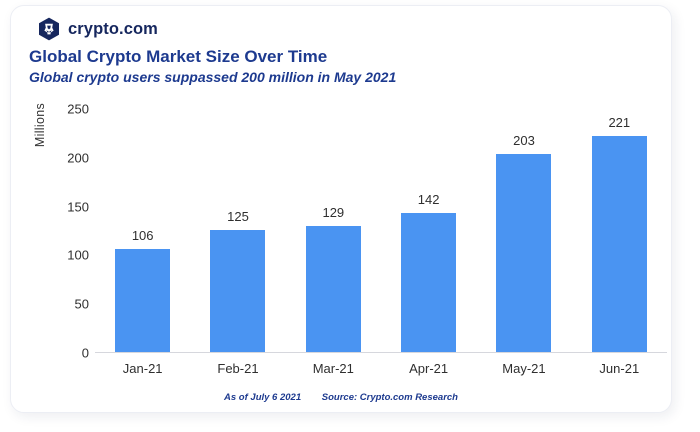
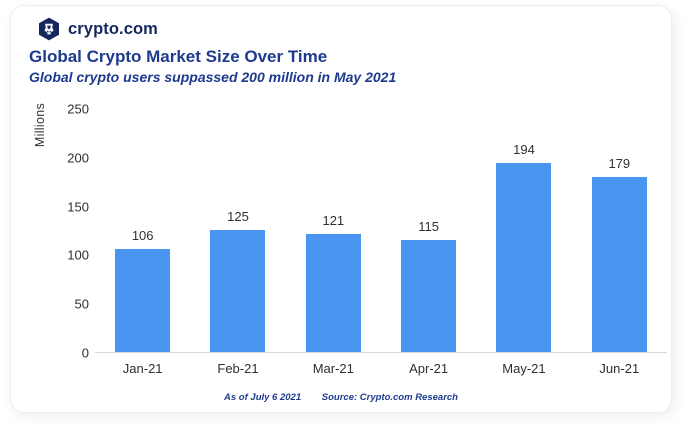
Mar-21: 129 -> 121
Apr-21: 142 -> 115
May-21: 203 -> 194
Jun-21: 221 -> 179
